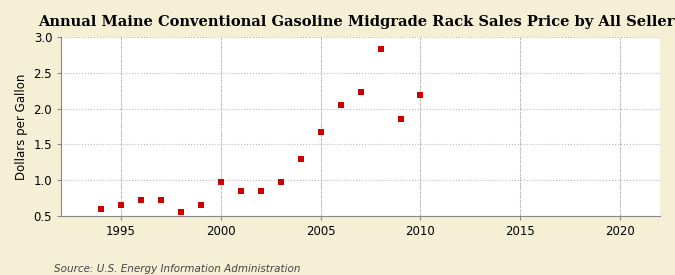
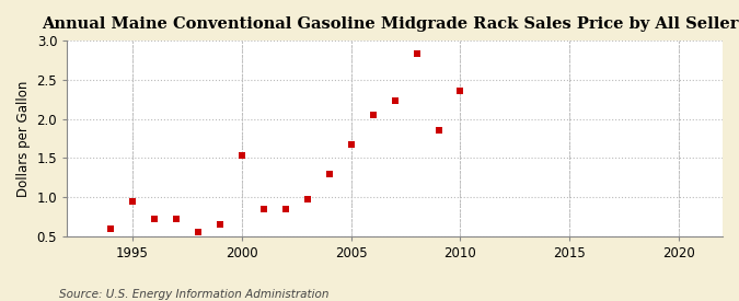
1995: 0.65 -> 0.94
2000: 0.97 -> 1.54
2010: 2.19 -> 2.36
